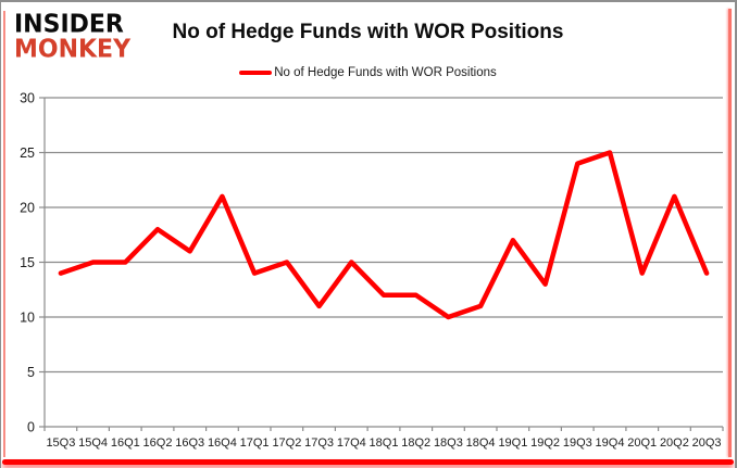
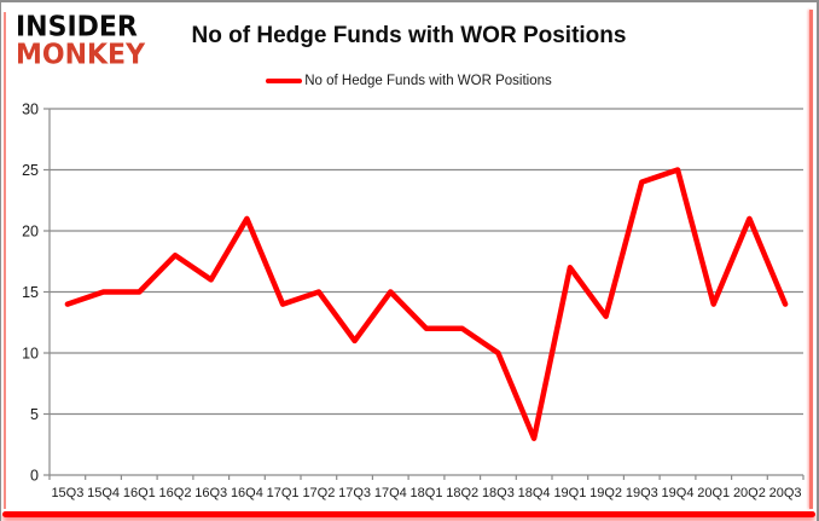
18Q4: 11 -> 3
